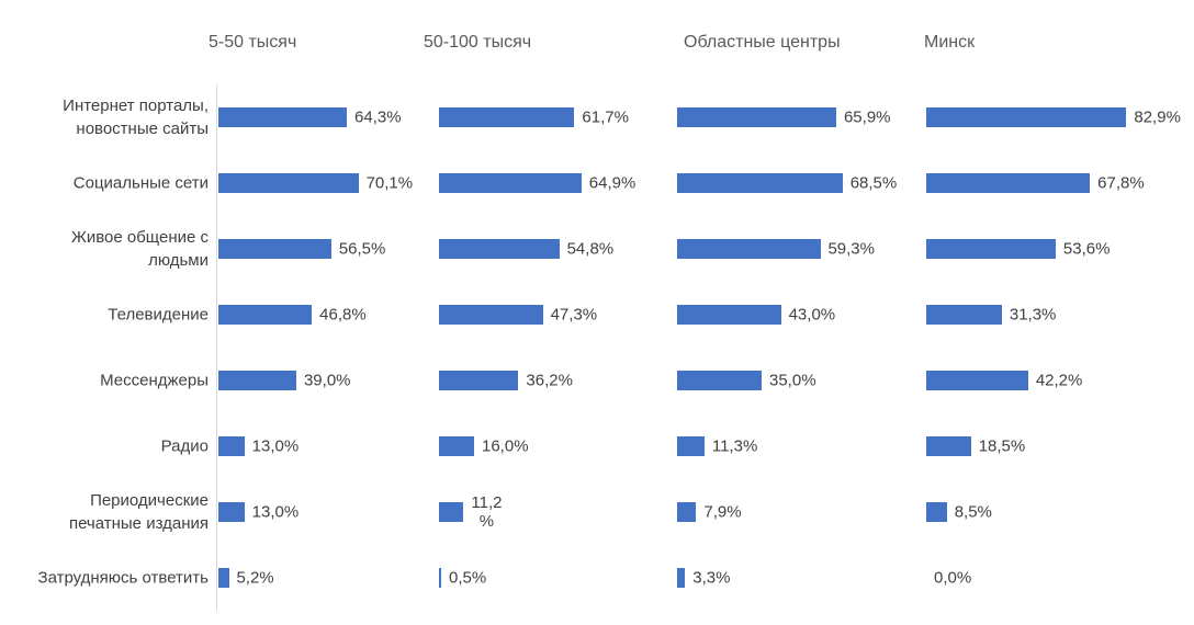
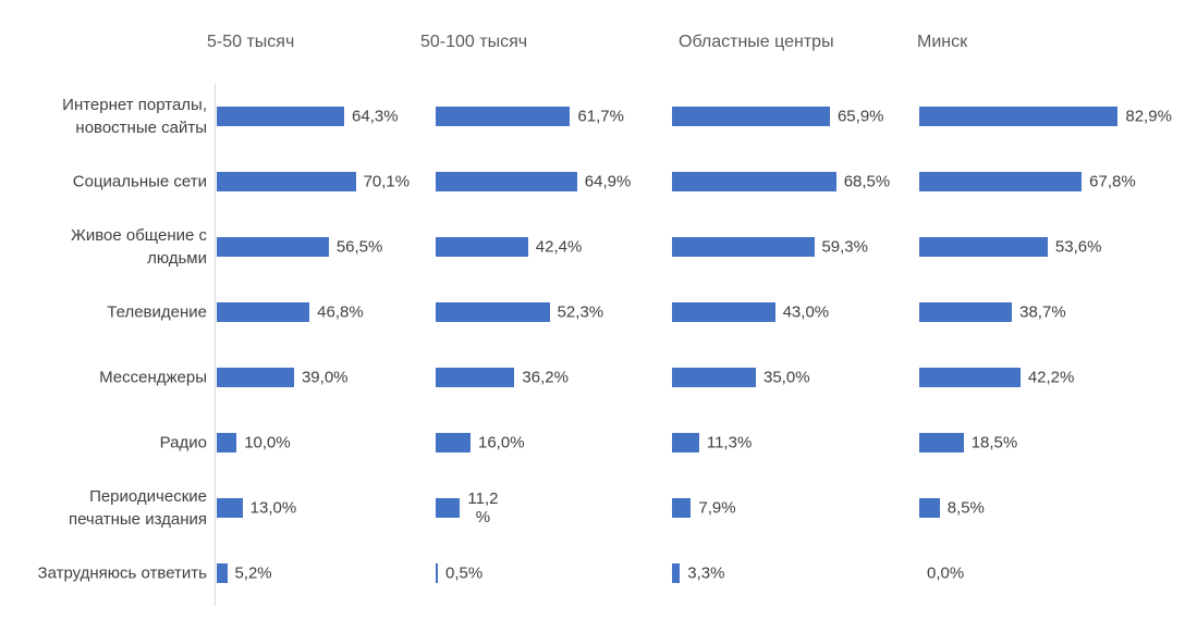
50-100 тысяч/Живое общение с людьми: 54,8% -> 42,4%
50-100 тысяч/Телевидение: 47,3% -> 52,3%
Минск/Телевидение: 31,3% -> 38,7%
5-50 тысяч/Радио: 13,0% -> 10,0%
